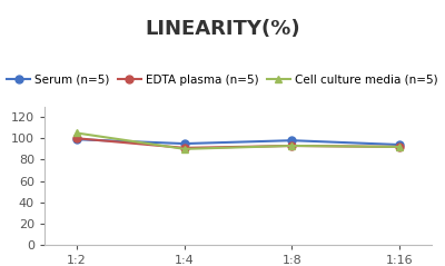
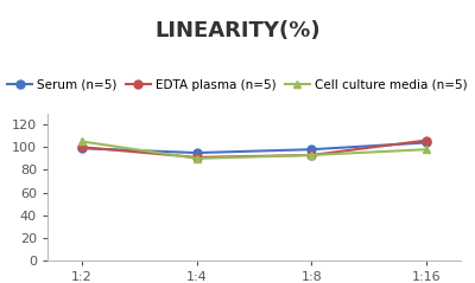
Serum (n=5)/1:16: 94 -> 104
EDTA plasma (n=5)/1:16: 92 -> 106
Cell culture media (n=5)/1:16: 92 -> 98
